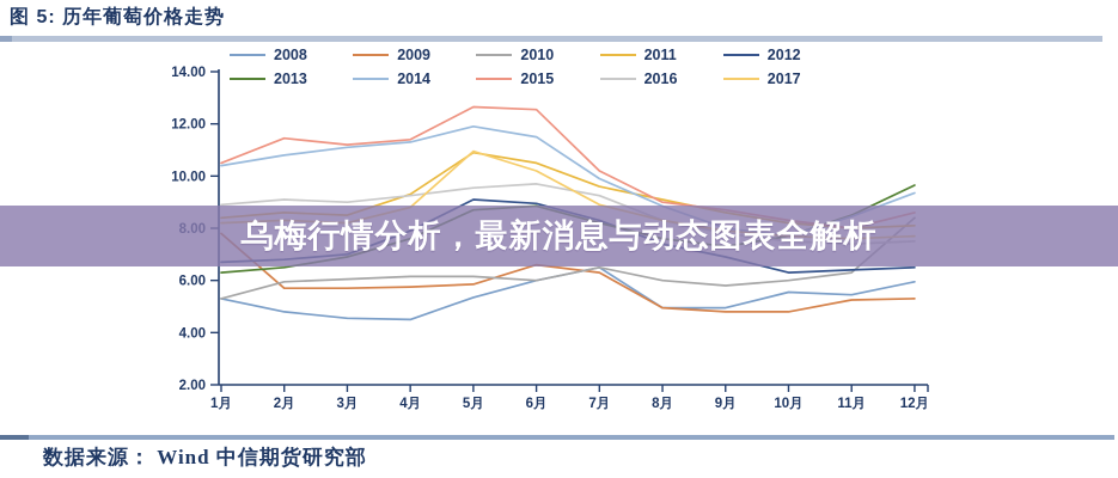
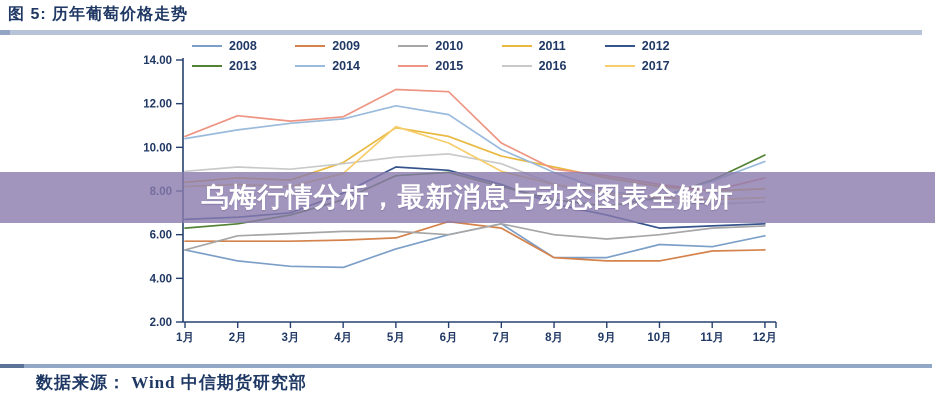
2009/1月: 7.8 -> 5.7
2010/12月: 8.4 -> 6.4
